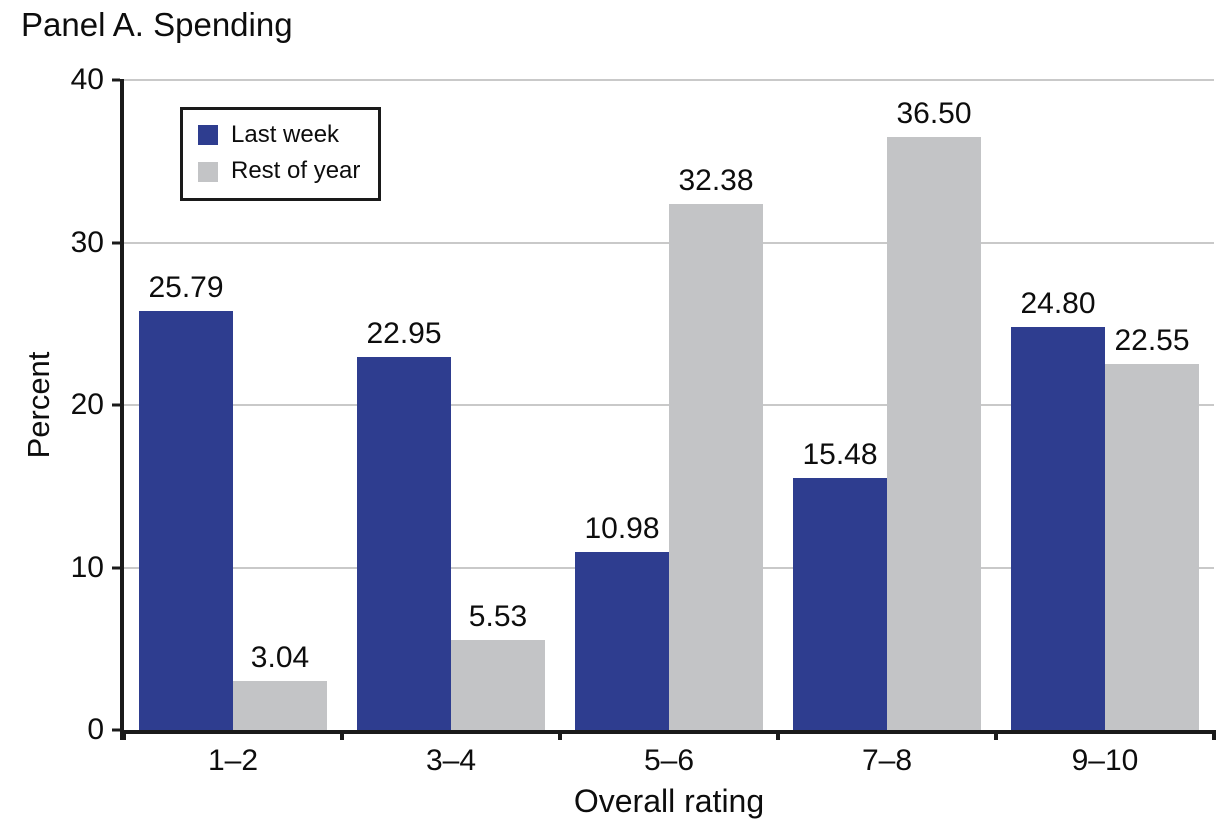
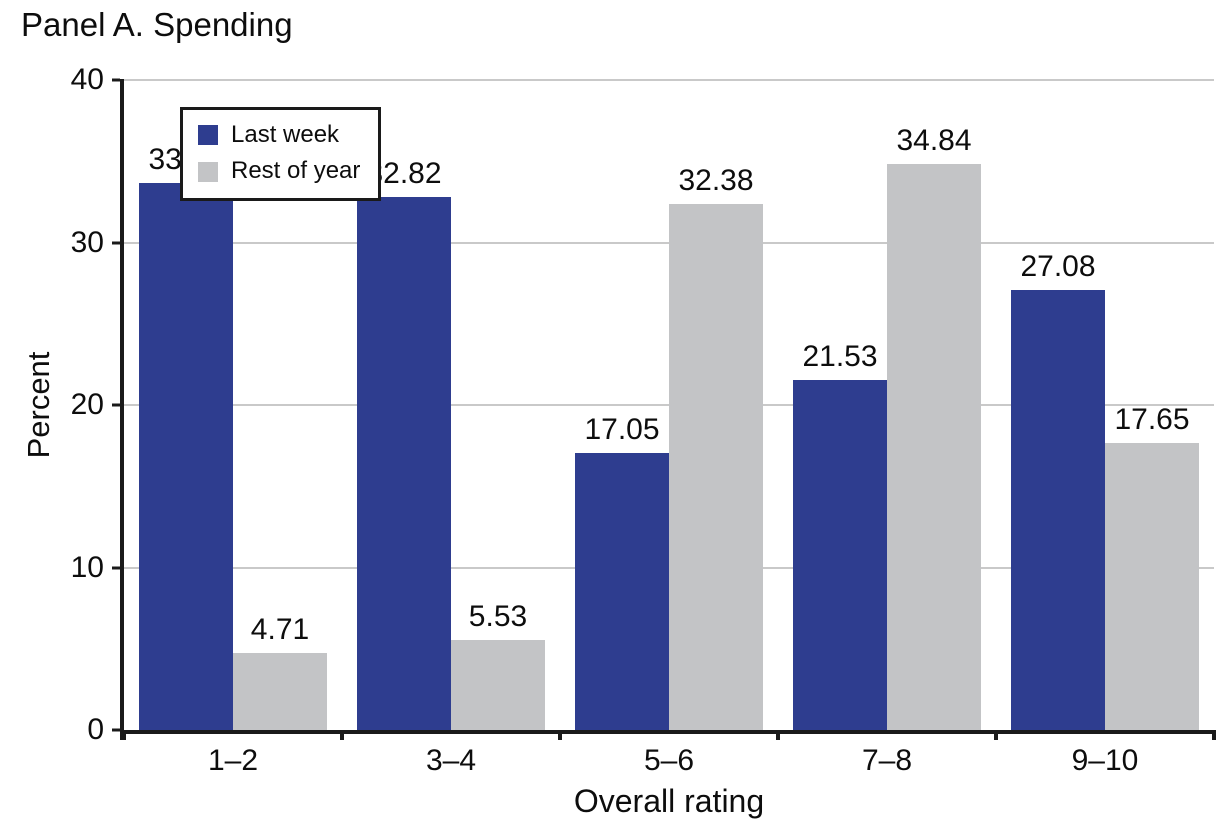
Last week/1–2: 25.79 -> 33.65
Rest of year/1–2: 3.04 -> 4.71
Last week/3–4: 22.95 -> 32.82
Last week/5–6: 10.98 -> 17.05
Last week/7–8: 15.48 -> 21.53
Rest of year/7–8: 36.50 -> 34.84
Last week/9–10: 24.80 -> 27.08
Rest of year/9–10: 22.55 -> 17.65
